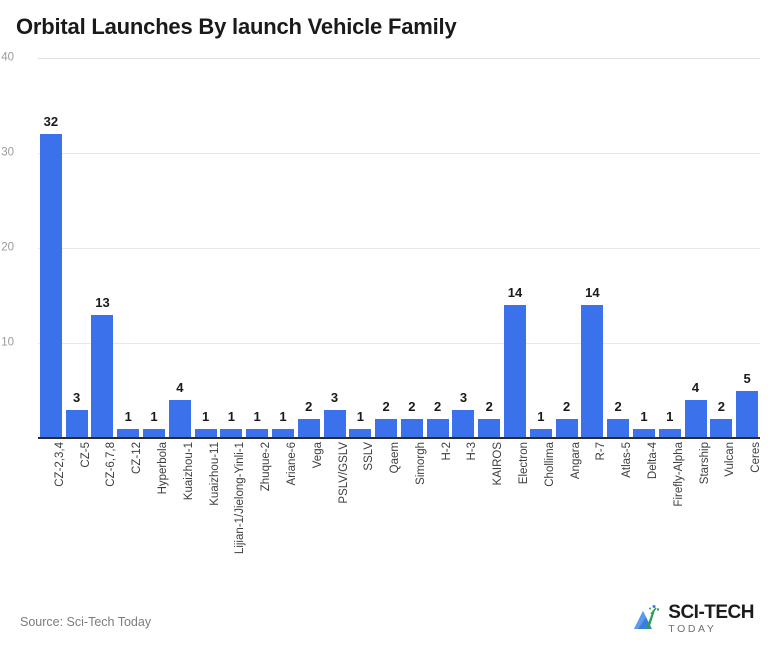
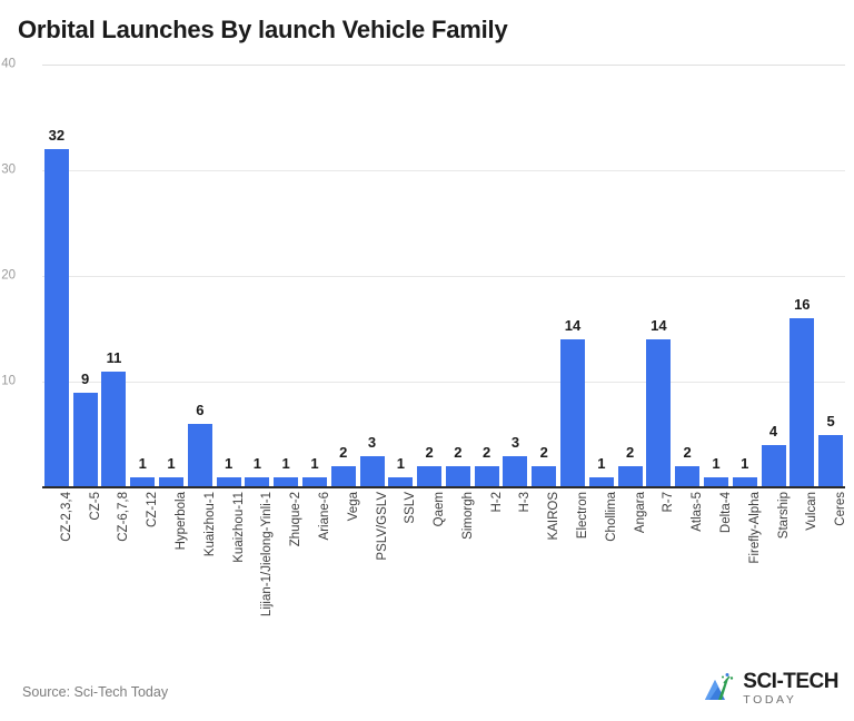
CZ-5: 3 -> 9
CZ-6,7,8: 13 -> 11
Kuaizhou-1: 4 -> 6
Vulcan: 2 -> 16
